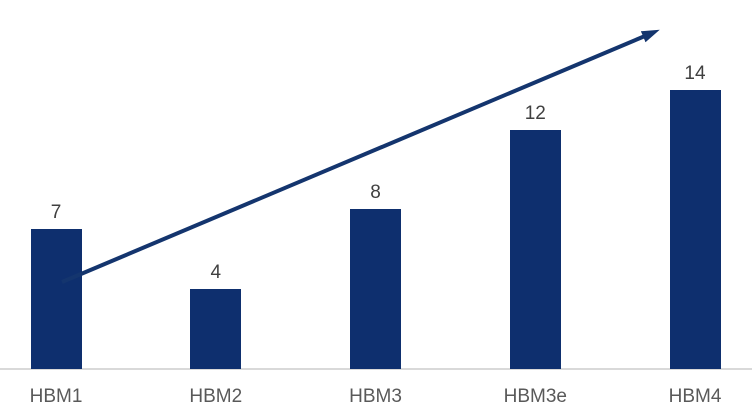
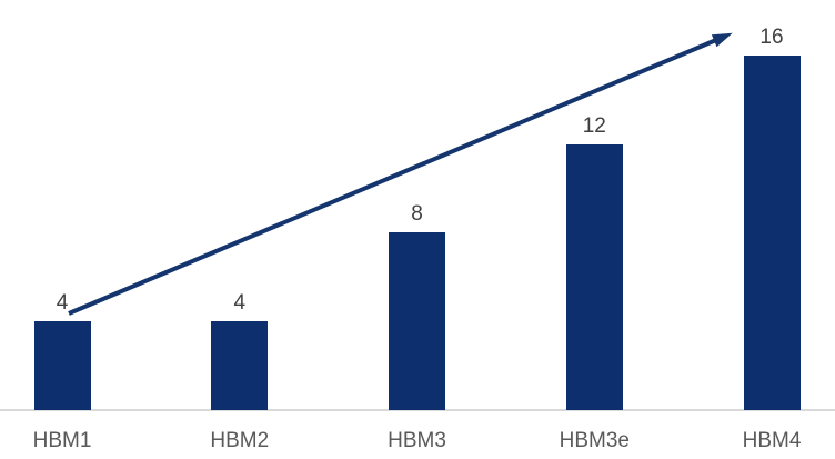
HBM1: 7 -> 4
HBM4: 14 -> 16
